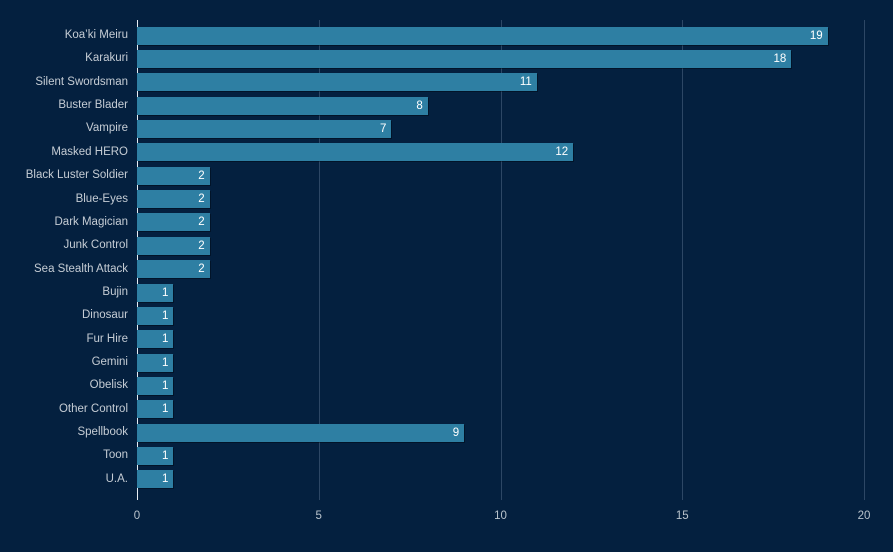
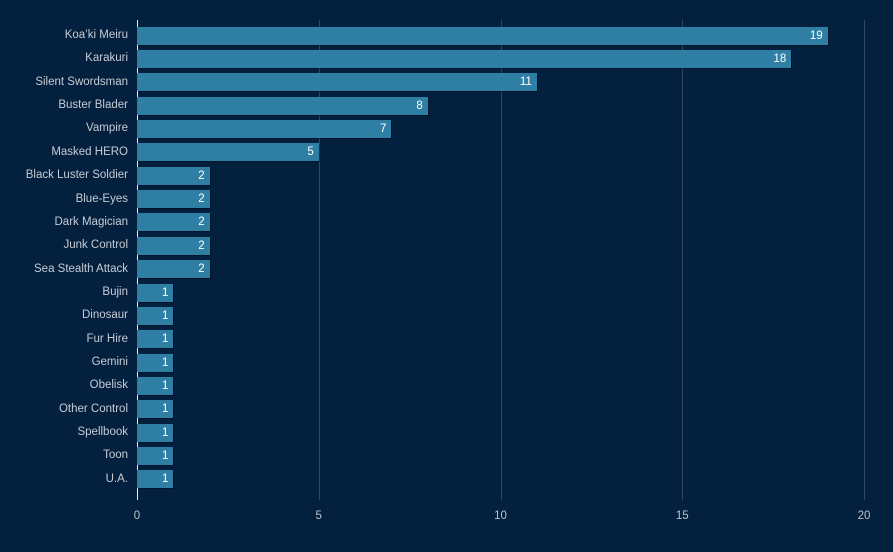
Masked HERO: 12 -> 5
Spellbook: 9 -> 1
